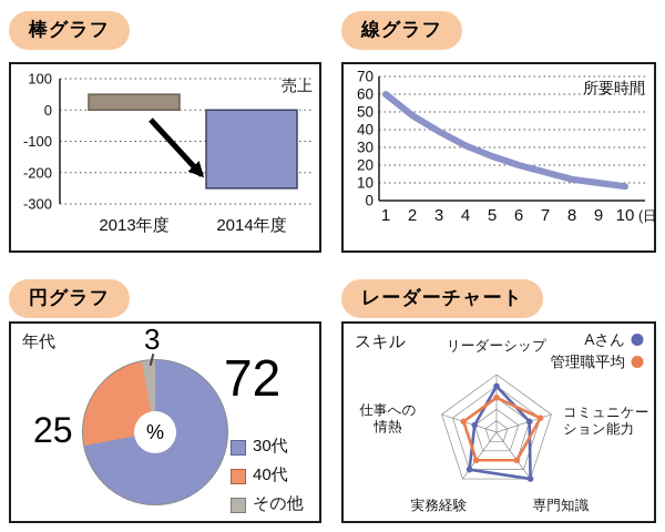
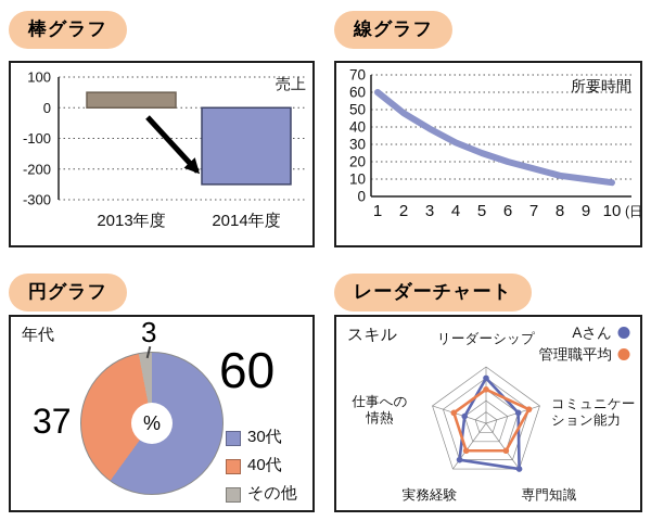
年代/30代: 72 -> 60
年代/40代: 25 -> 37
